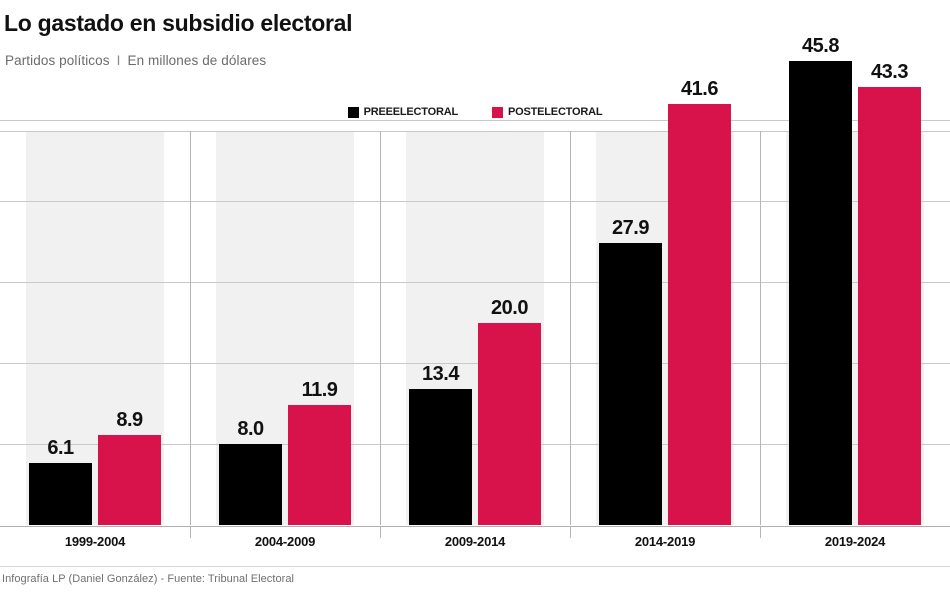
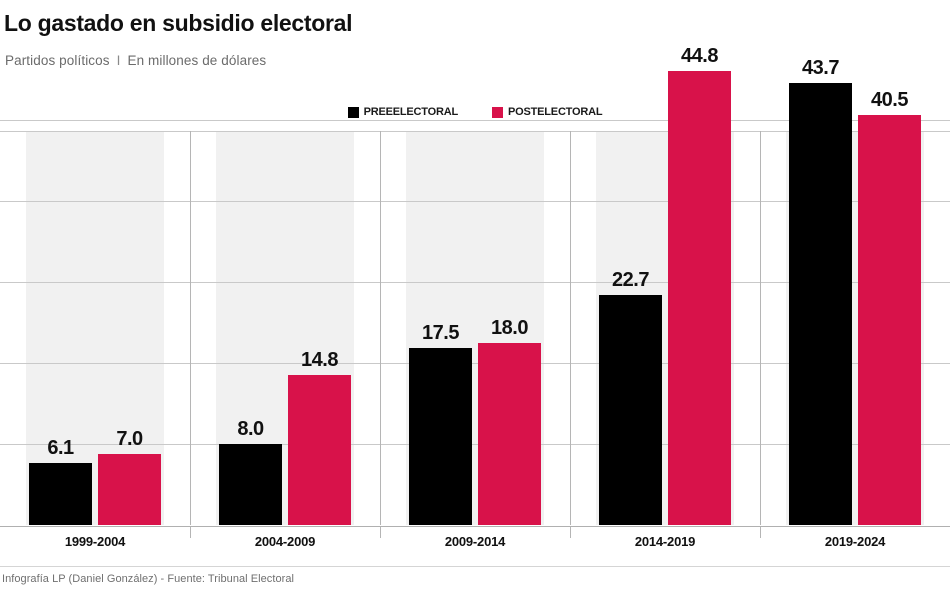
POSTELECTORAL/1999-2004: 8.9 -> 7.0
POSTELECTORAL/2004-2009: 11.9 -> 14.8
PREEELECTORAL/2009-2014: 13.4 -> 17.5
POSTELECTORAL/2009-2014: 20.0 -> 18.0
PREEELECTORAL/2014-2019: 27.9 -> 22.7
POSTELECTORAL/2014-2019: 41.6 -> 44.8
PREEELECTORAL/2019-2024: 45.8 -> 43.7
POSTELECTORAL/2019-2024: 43.3 -> 40.5
